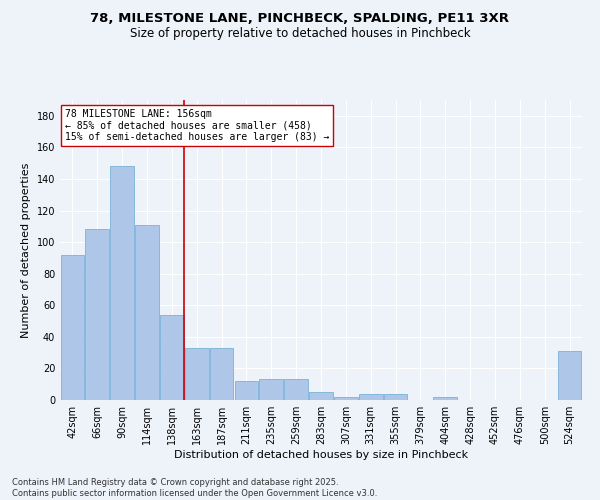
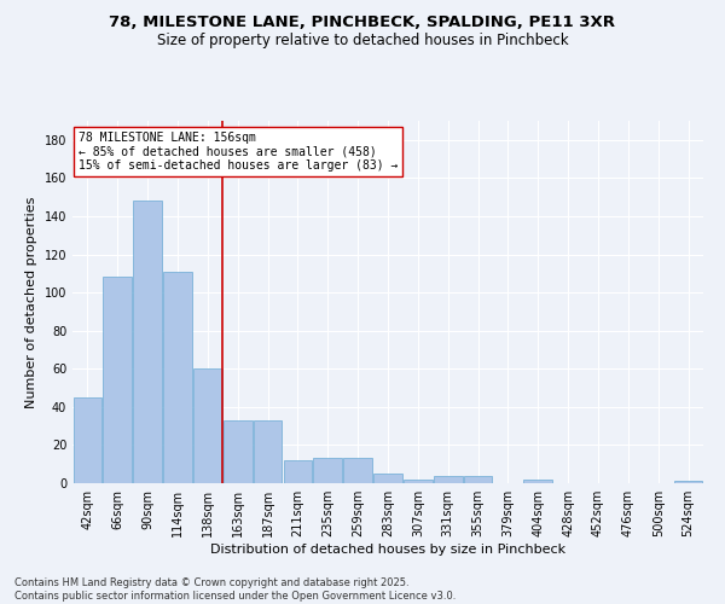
42sqm: 92 -> 45
138sqm: 54 -> 60
524sqm: 31 -> 1
